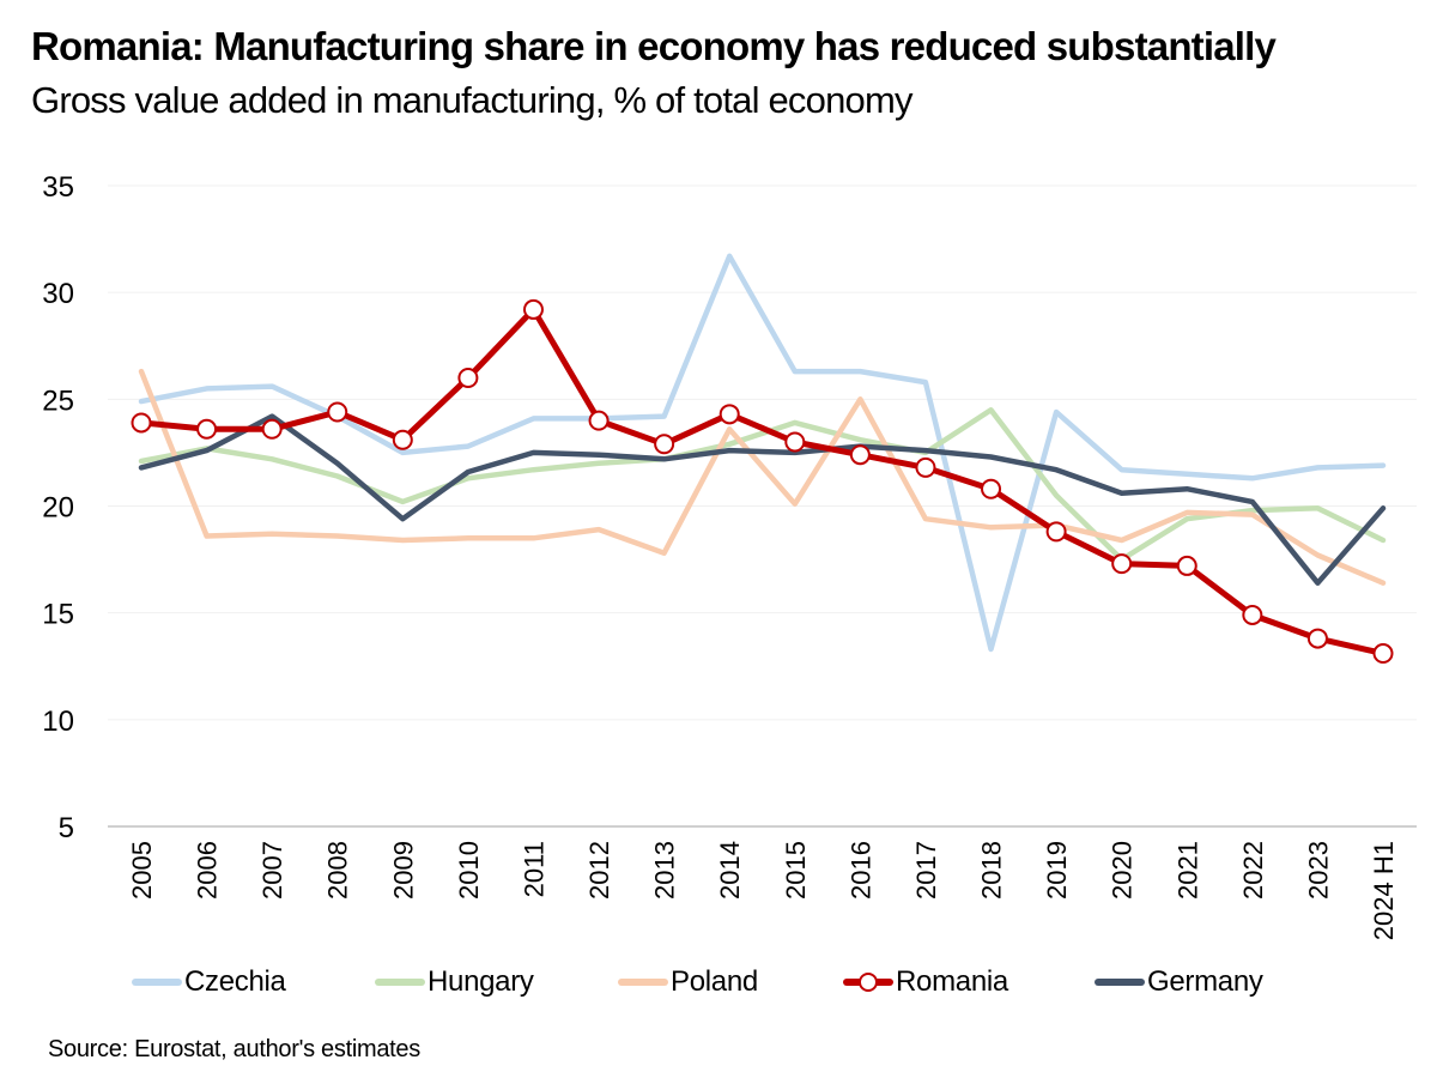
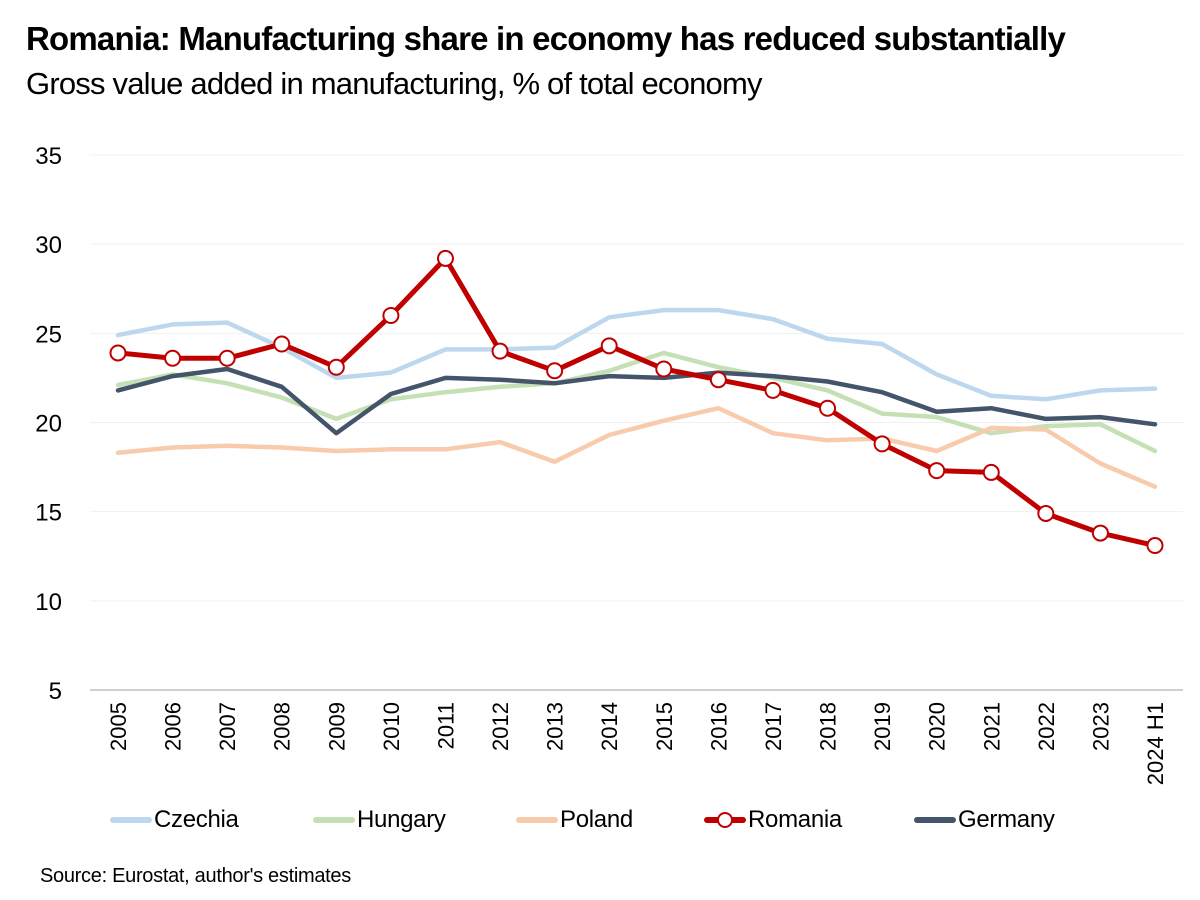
Poland/2005: 26.3 -> 18.3
Germany/2007: 24.2 -> 23.0
Czechia/2014: 31.7 -> 25.9
Poland/2014: 23.6 -> 19.3
Poland/2016: 25.0 -> 20.8
Czechia/2018: 13.3 -> 24.7
Hungary/2018: 24.5 -> 21.8
Czechia/2020: 21.7 -> 22.7
Hungary/2020: 17.5 -> 20.3
Germany/2023: 16.4 -> 20.3
